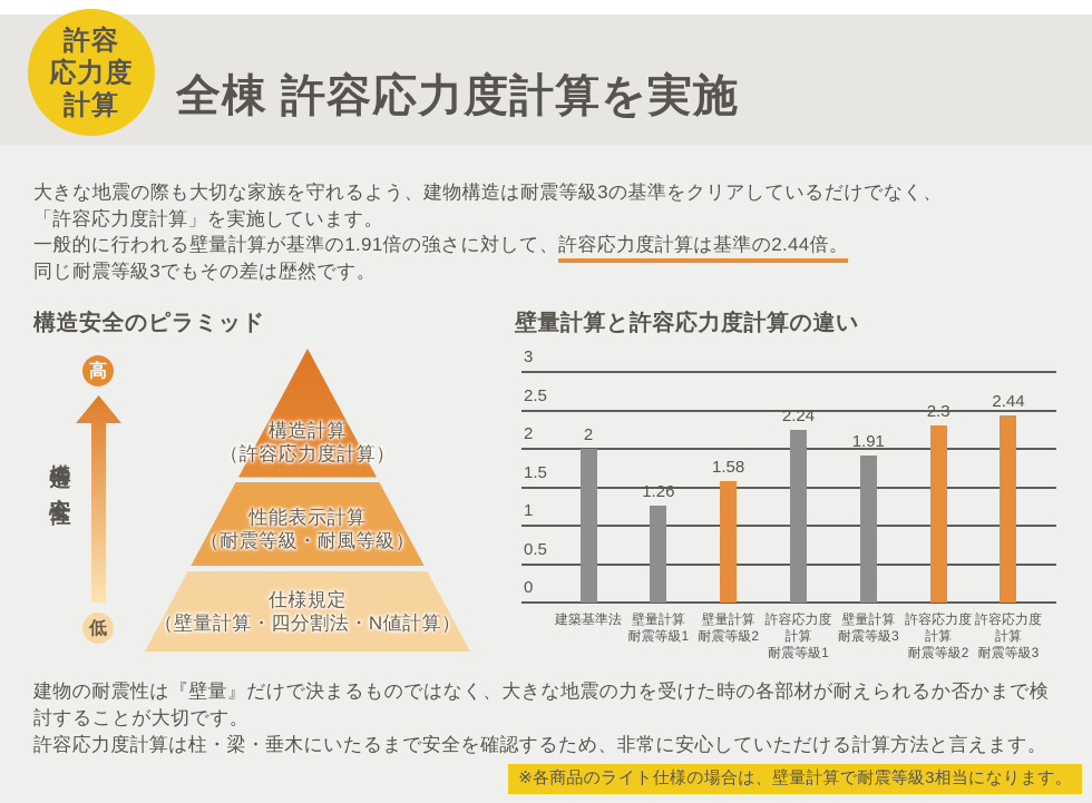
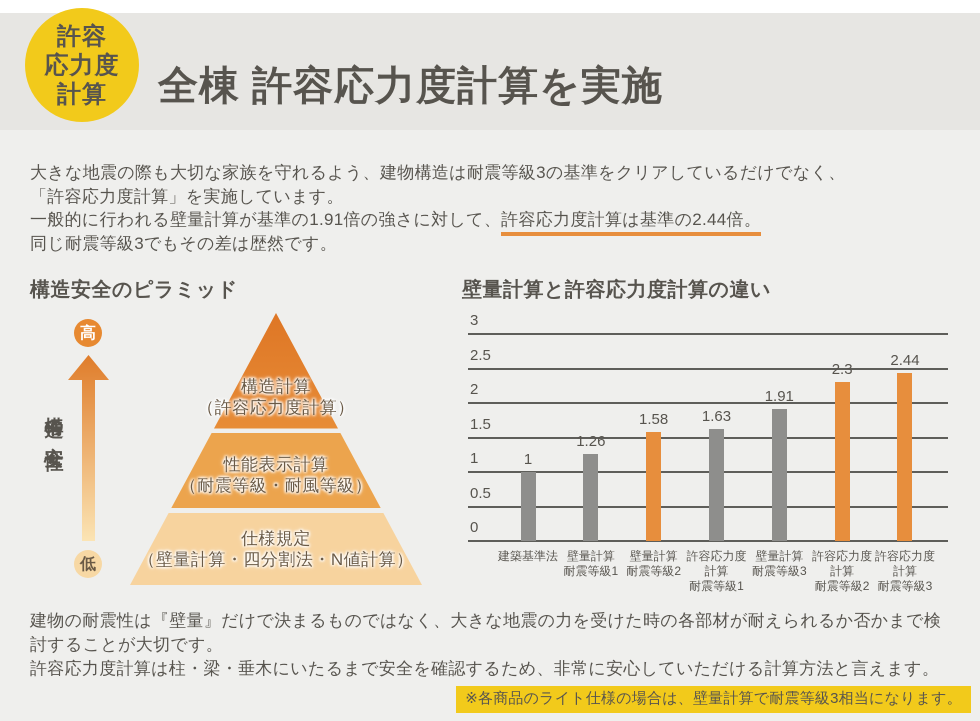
建築基準法: 2 -> 1
許容応力度 計算 耐震等級1: 2.24 -> 1.63
